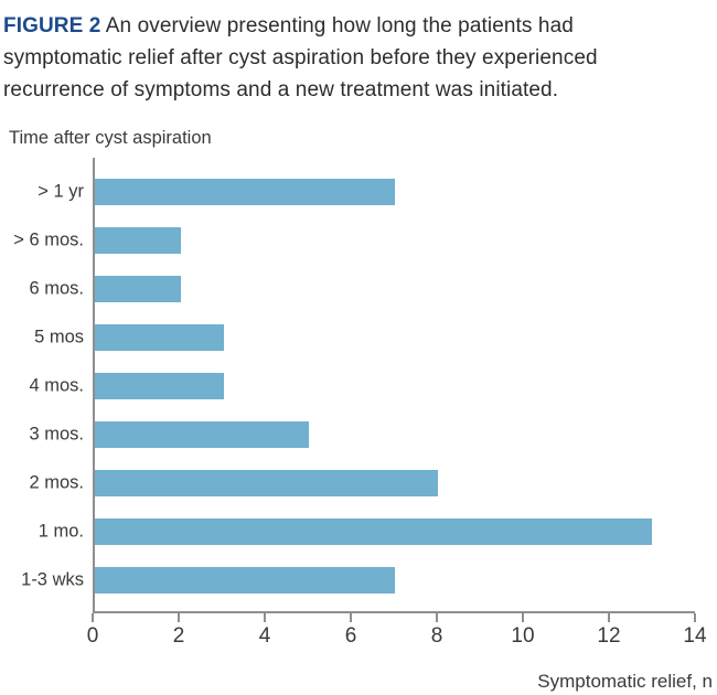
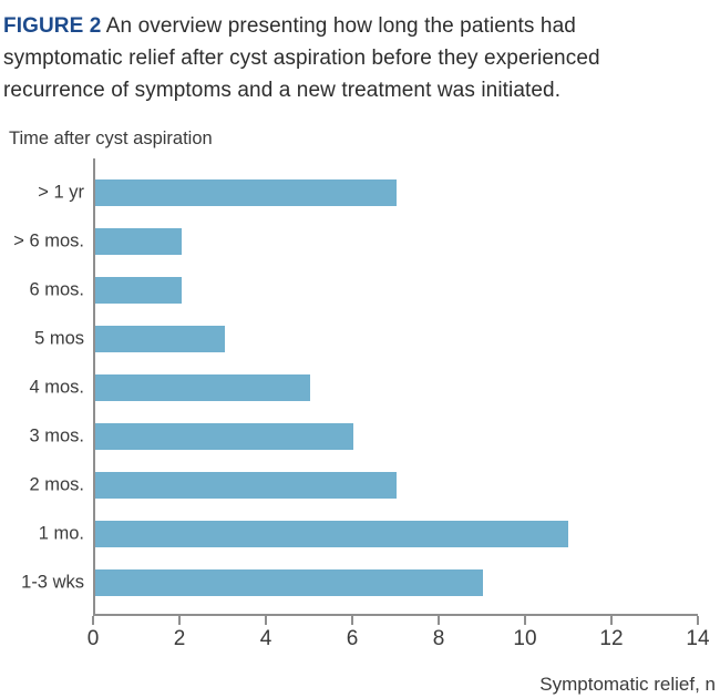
4 mos.: 3 -> 5
3 mos.: 5 -> 6
2 mos.: 8 -> 7
1 mo.: 13 -> 11
1-3 wks: 7 -> 9
